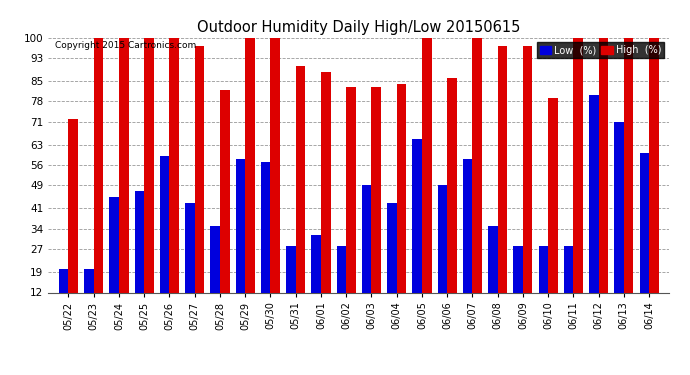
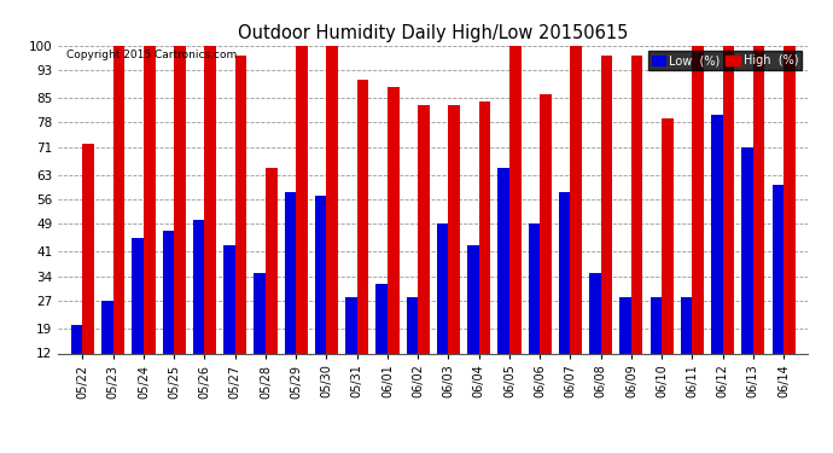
Low (%)/05/23: 20 -> 27
Low (%)/05/26: 59 -> 50
High (%)/05/28: 82 -> 65
